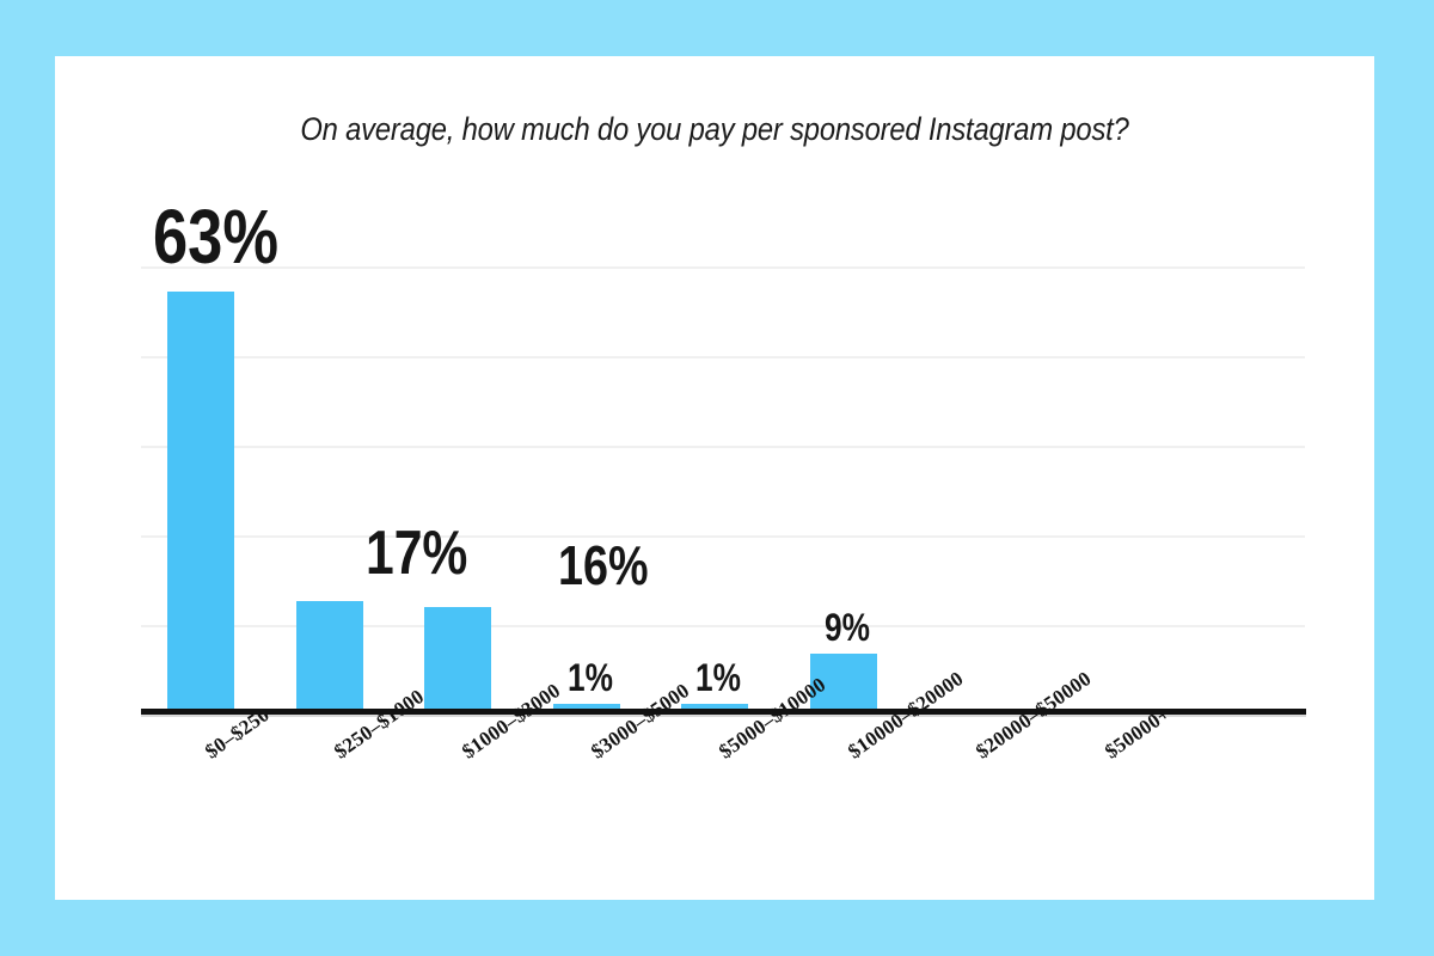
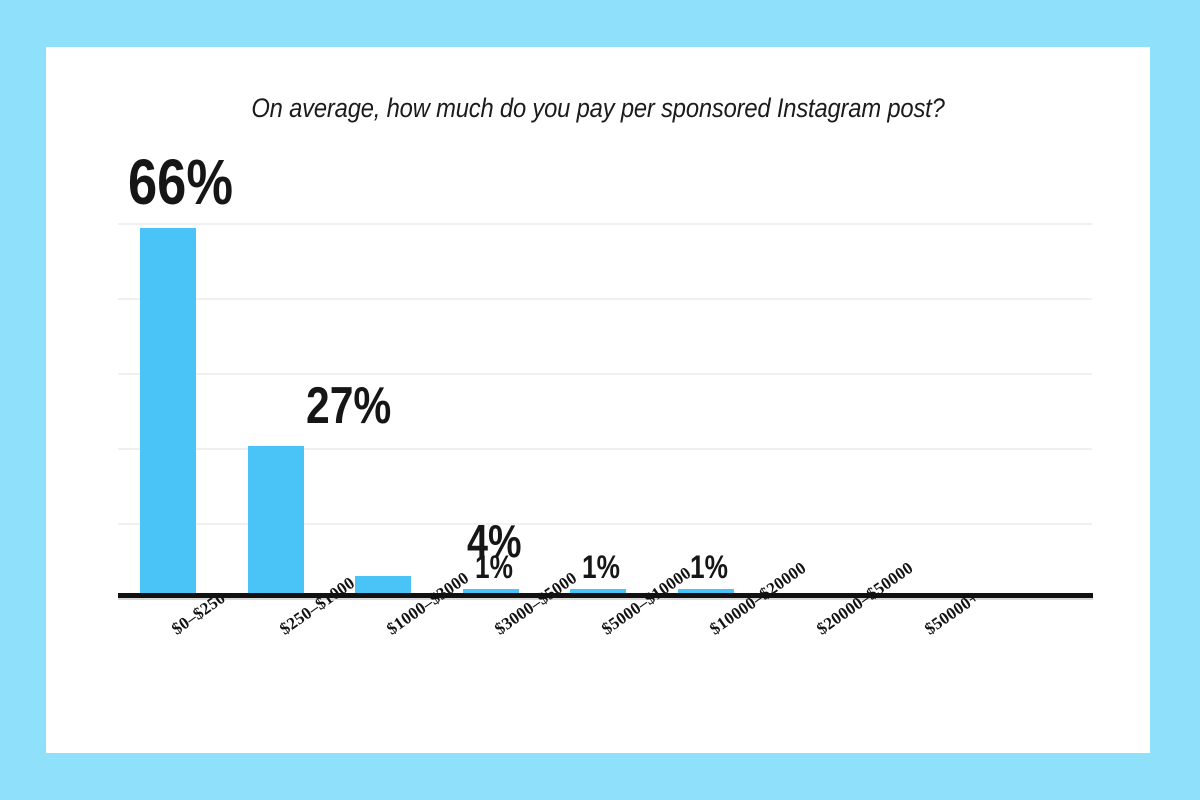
$0–$250: 63% -> 66%
$250–$1000: 17% -> 27%
$1000–$3000: 16% -> 4%
$10000–$20000: 9% -> 1%
